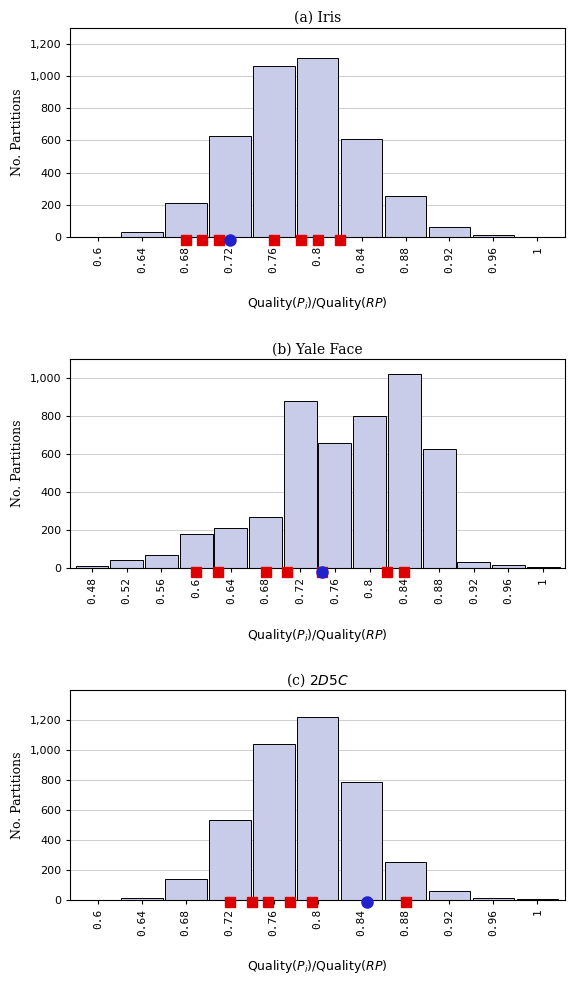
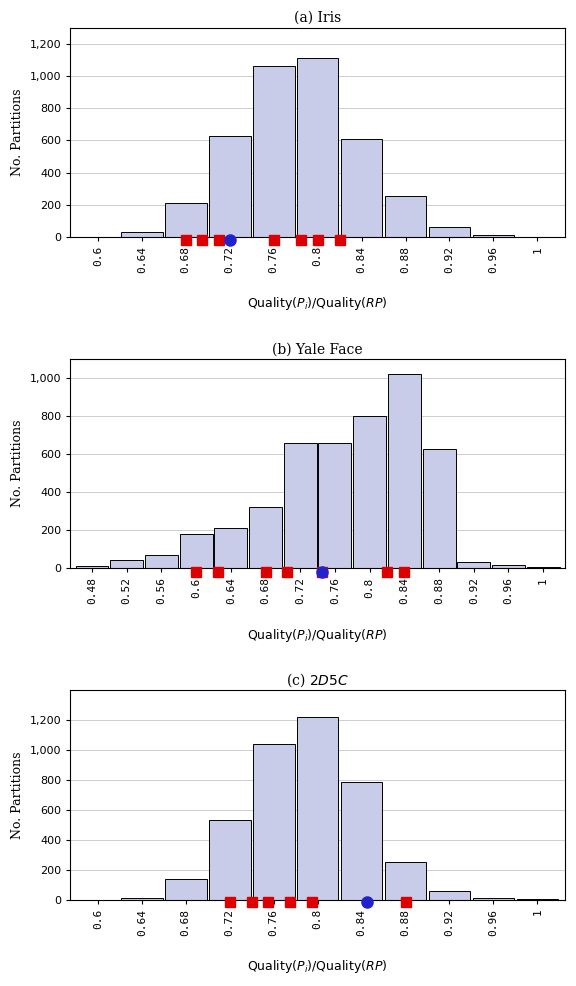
(b) Yale Face/0.68: 270 -> 320
(b) Yale Face/0.72: 880 -> 660
